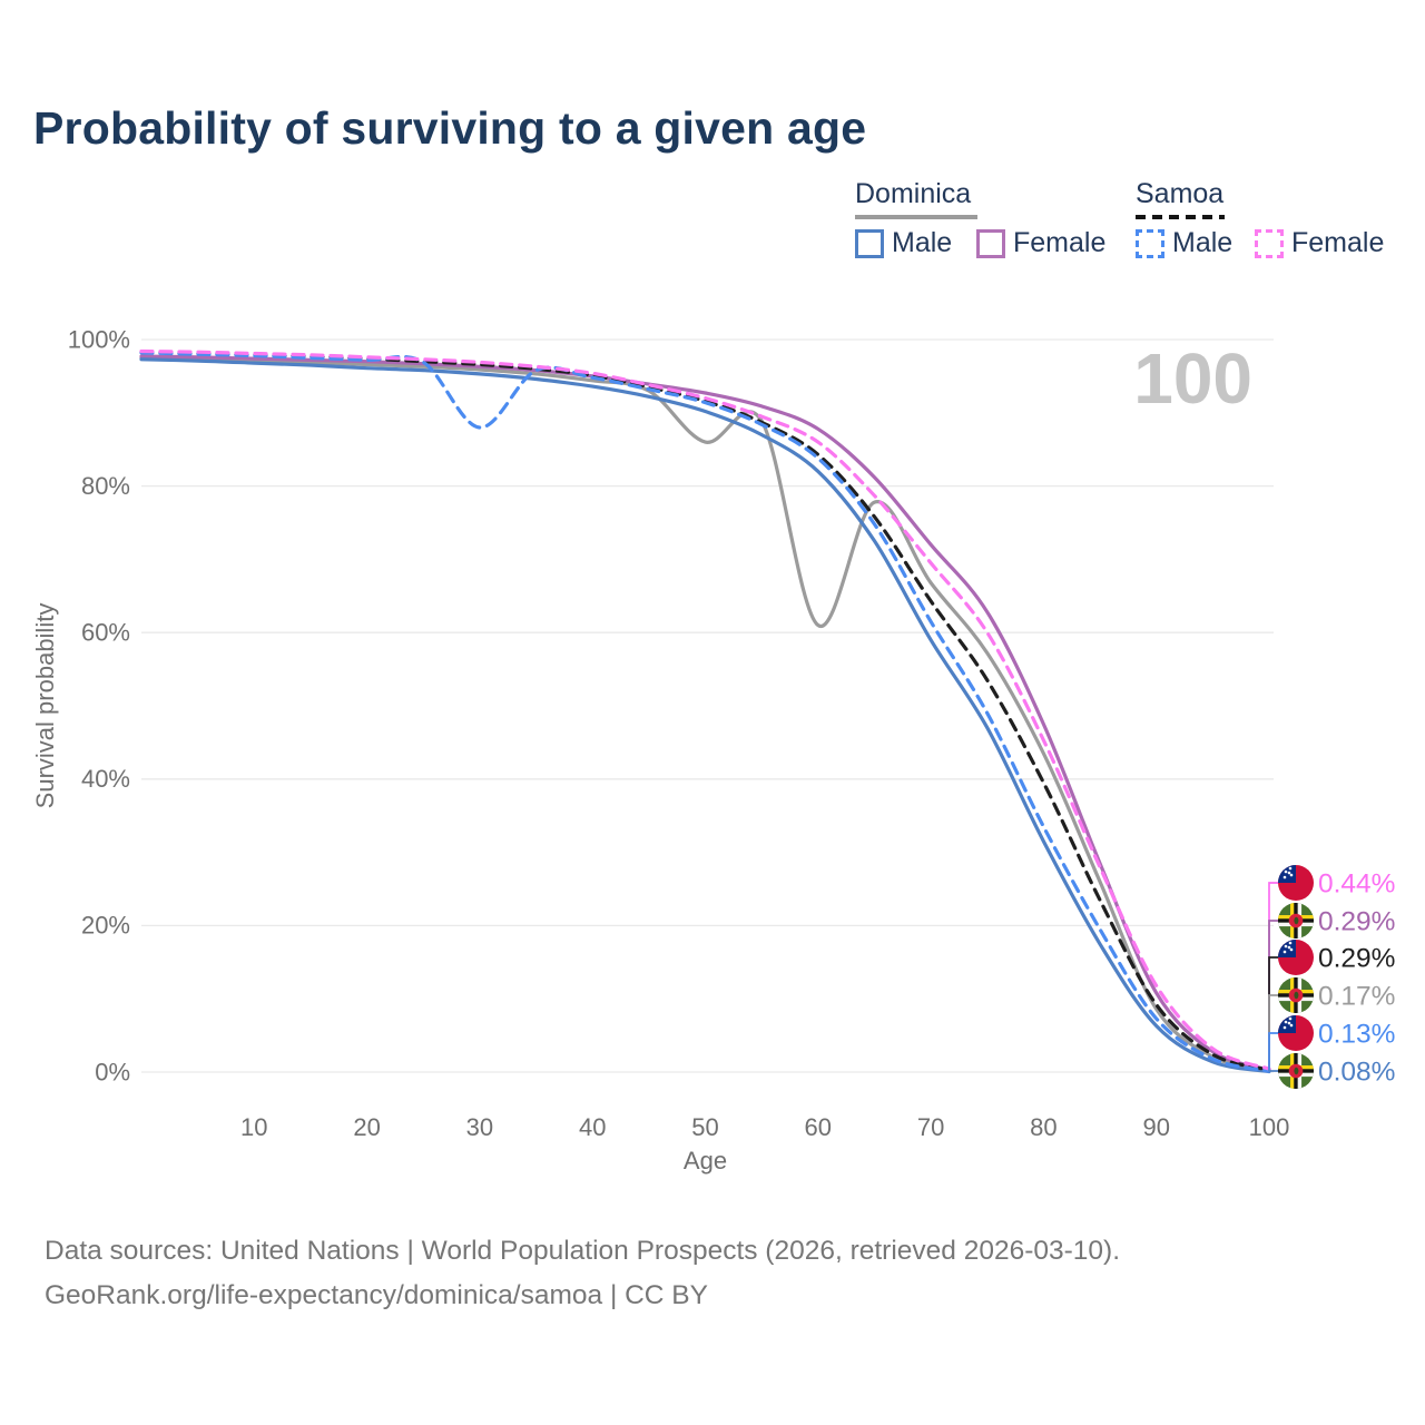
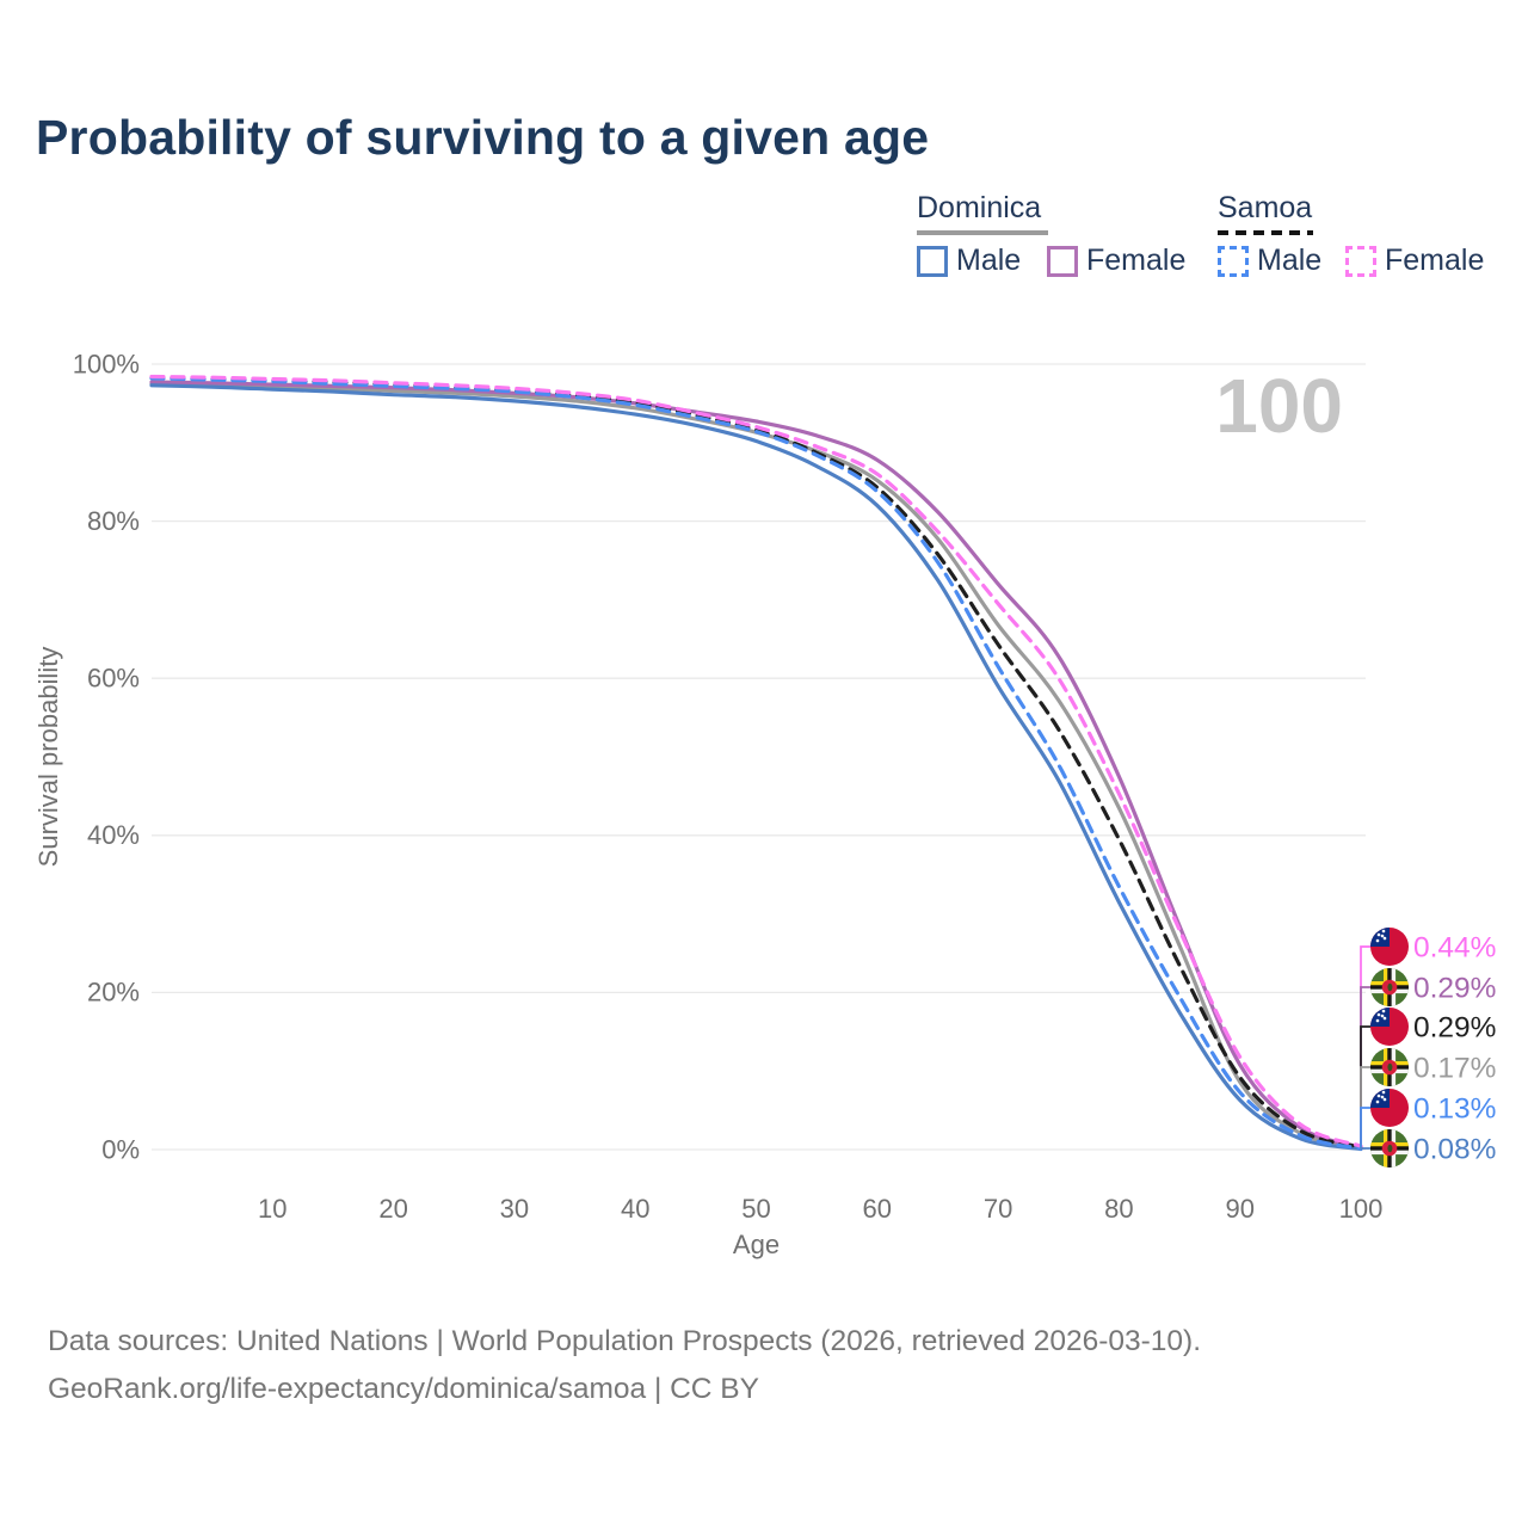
Samoa Male/30: 88% -> 96%
Dominica/50: 86% -> 91%
Dominica/60: 61% -> 85%
